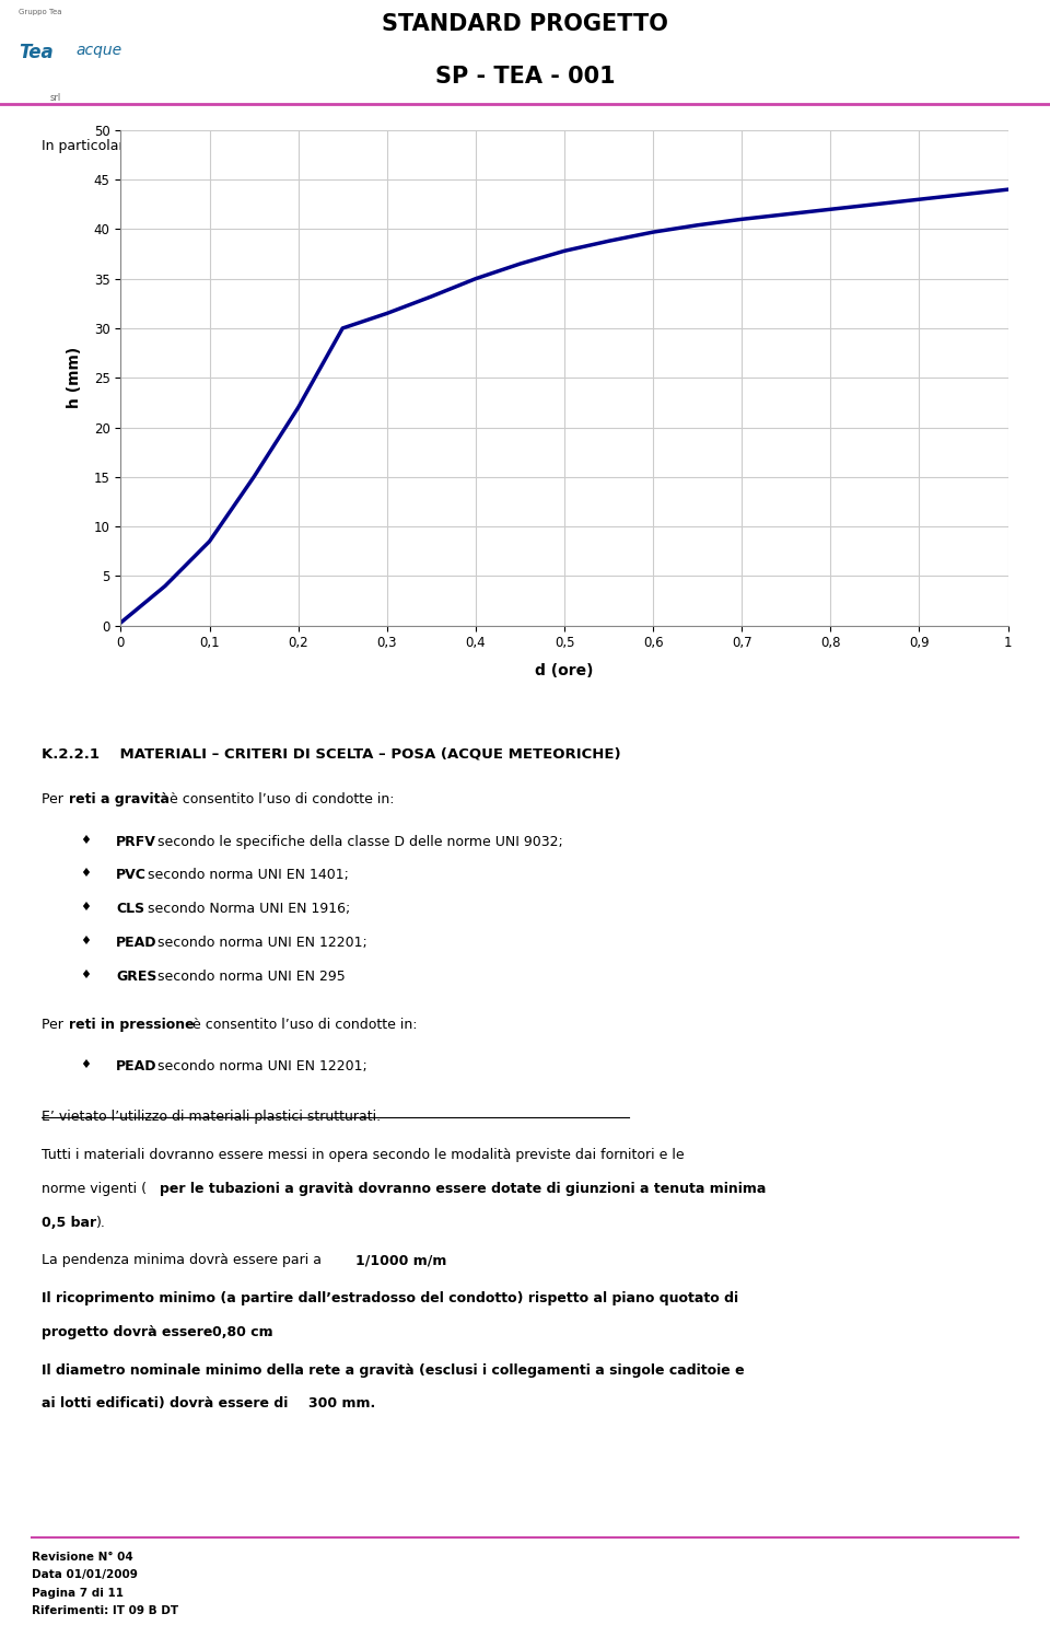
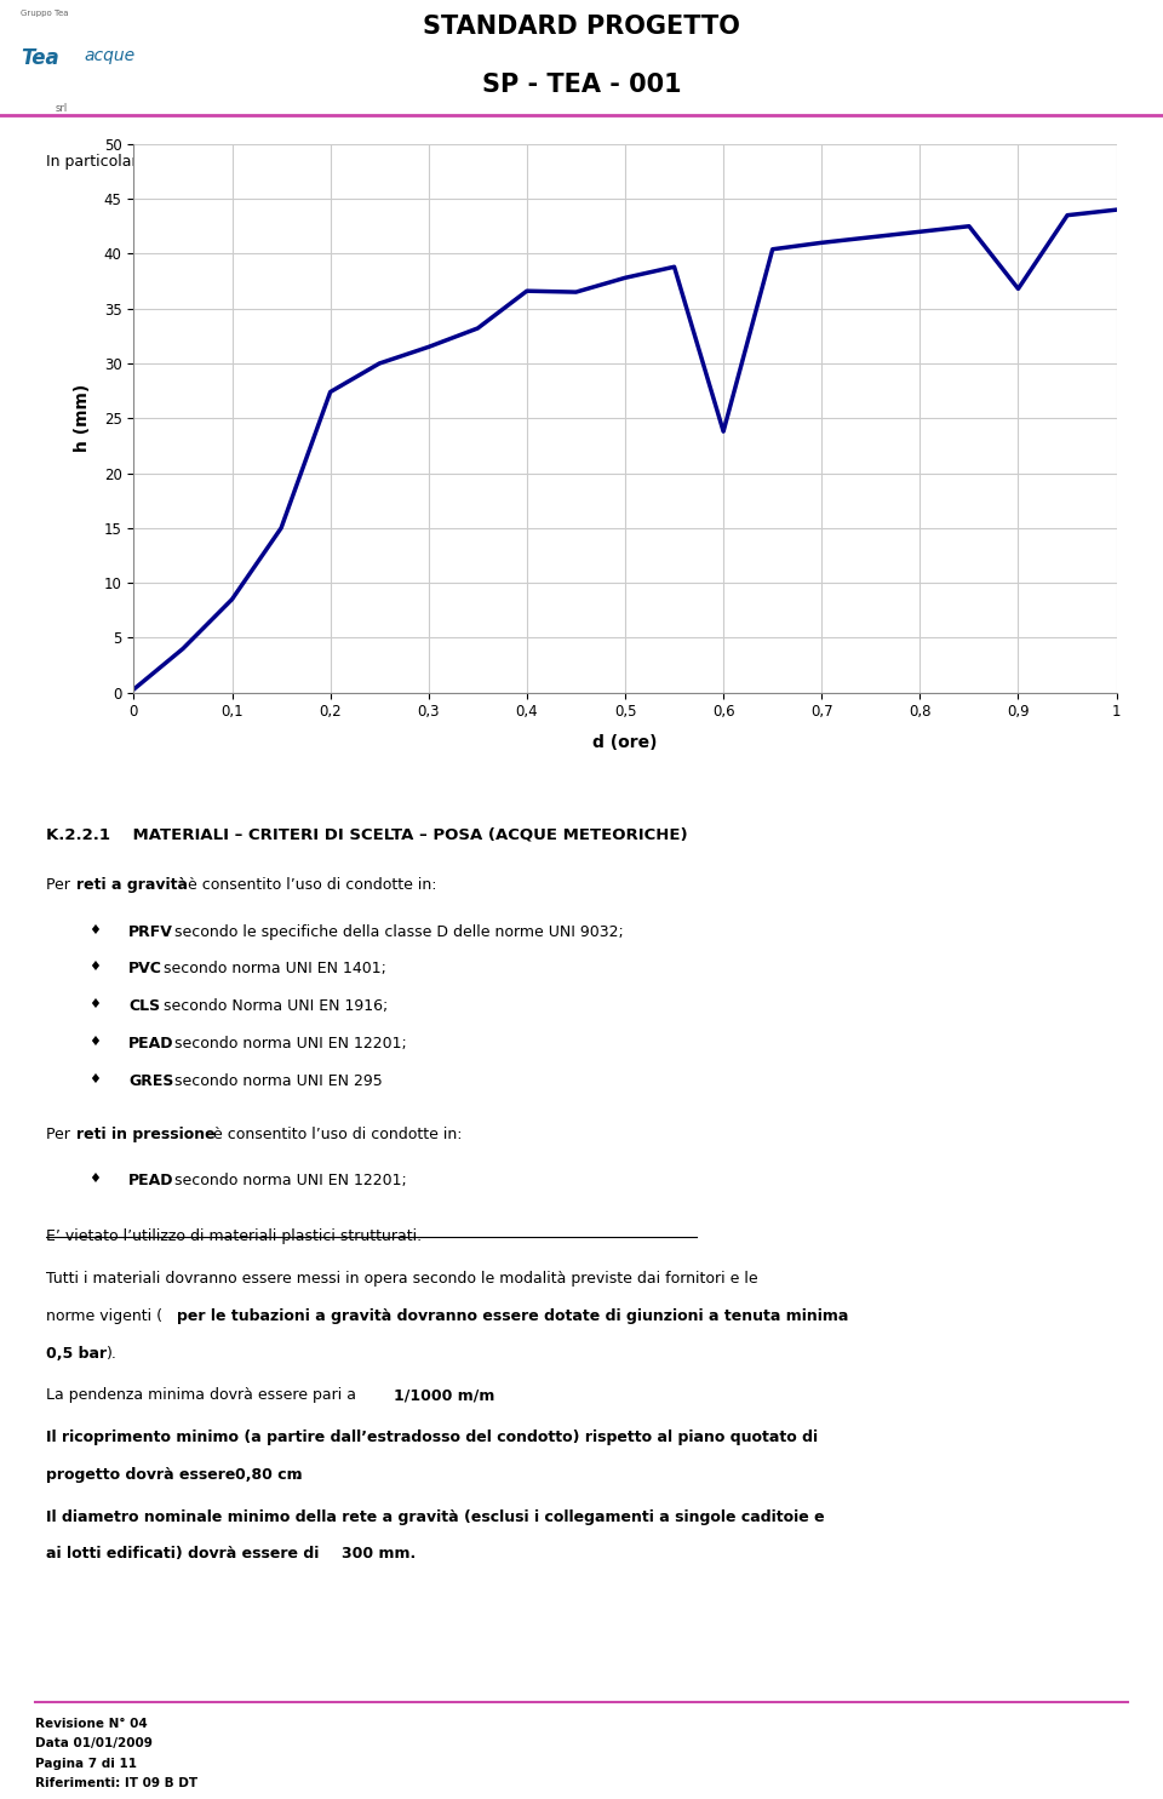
0,2: 22.0 -> 27.4
0,4: 35.0 -> 36.6
0,6: 39.7 -> 23.8
0,9: 43.0 -> 36.8
